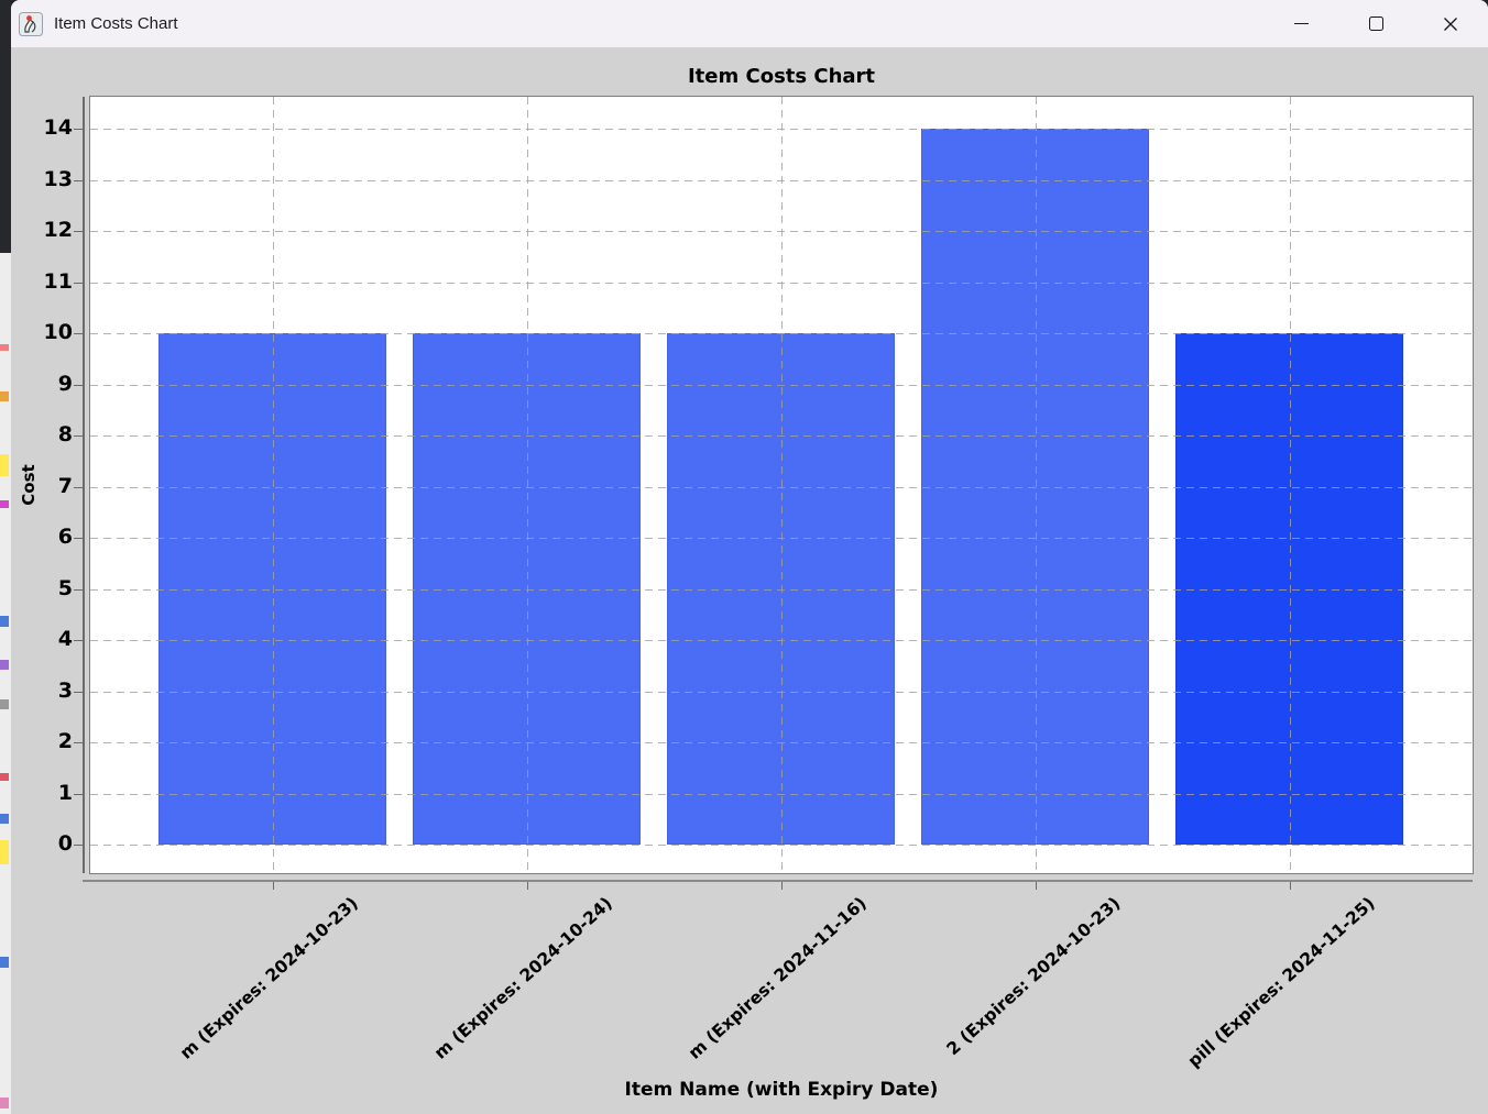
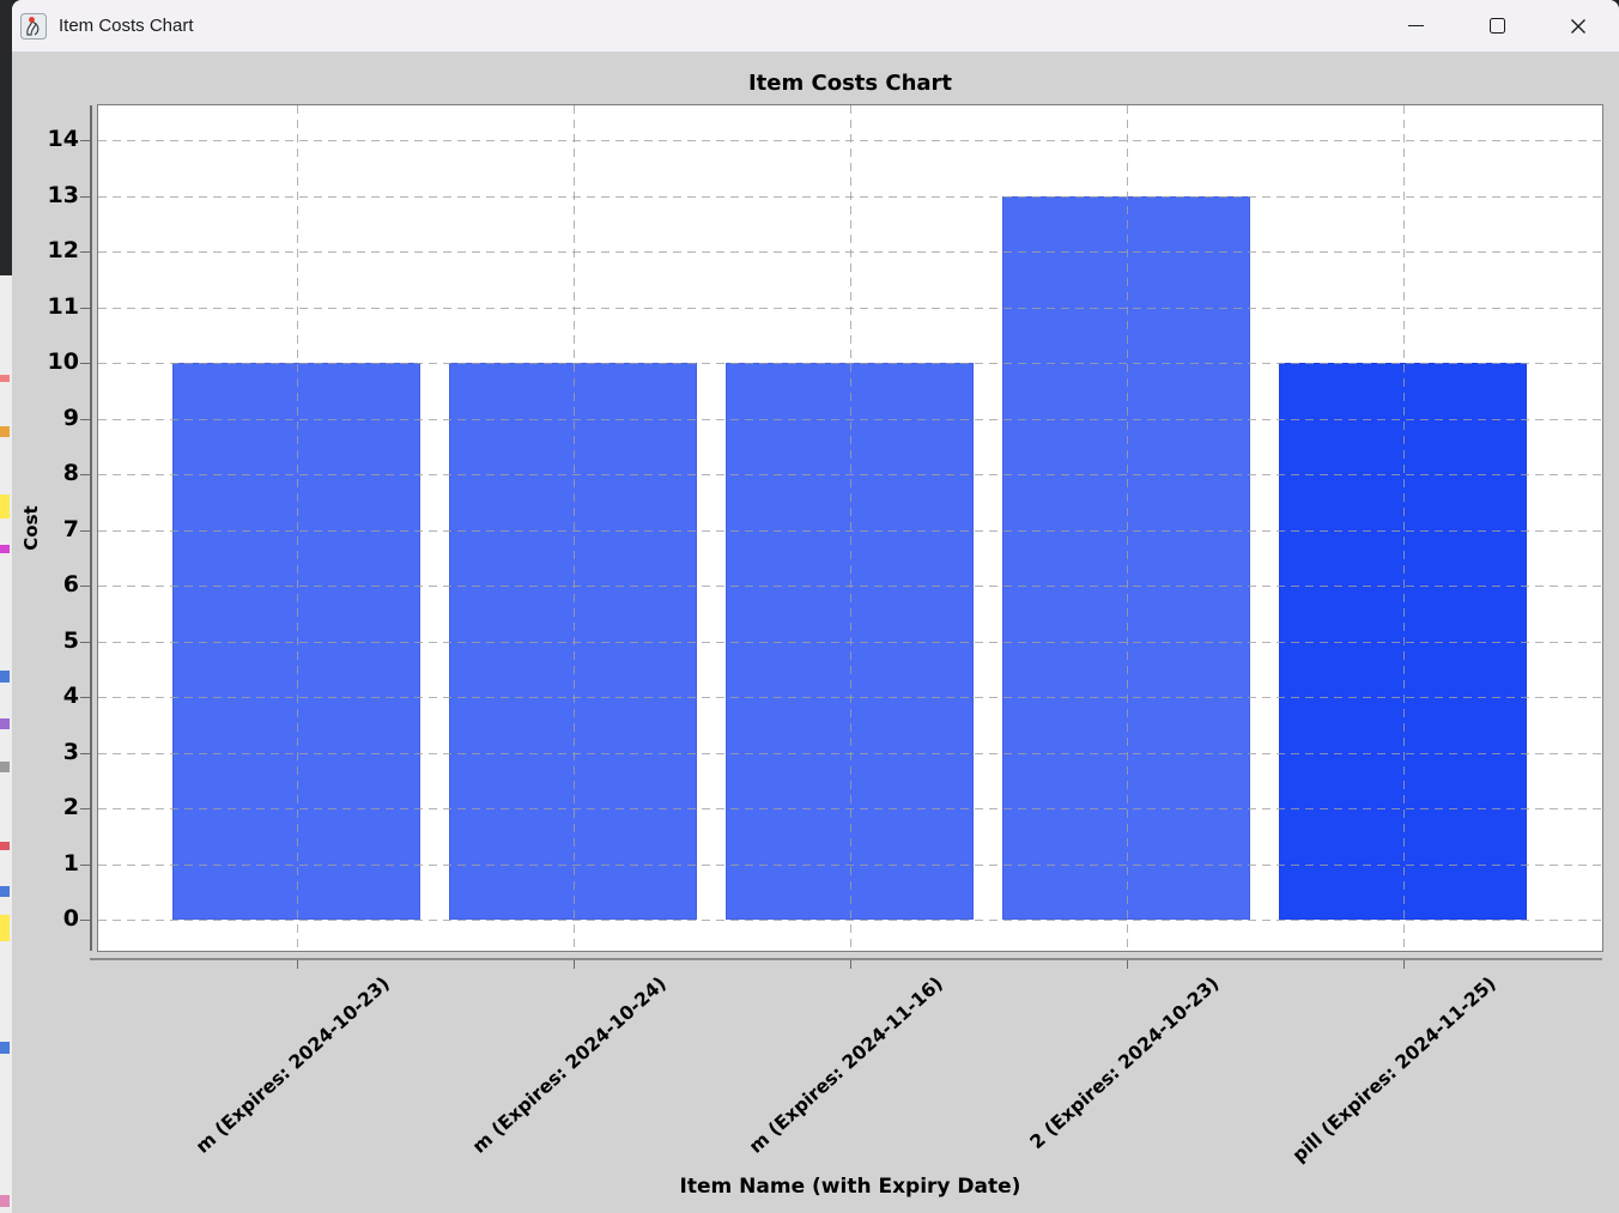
2 (Expires: 2024-10-23): 14 -> 13
